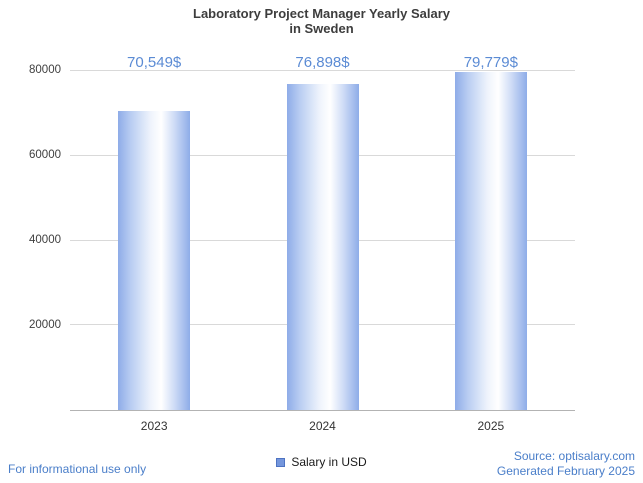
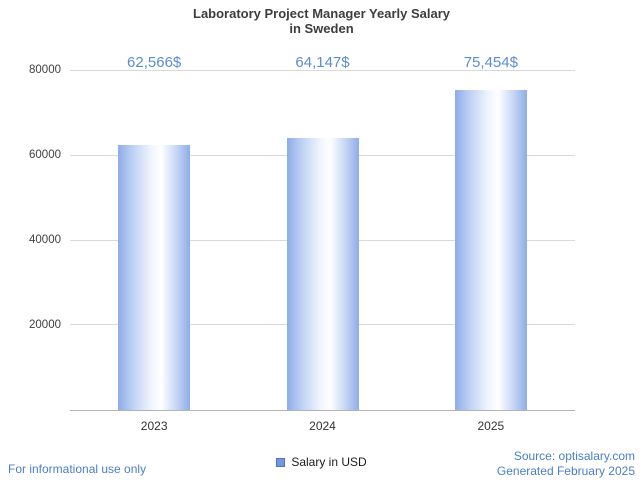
2023: 70,549 -> 62,566
2024: 76,898 -> 64,147
2025: 79,779 -> 75,454
